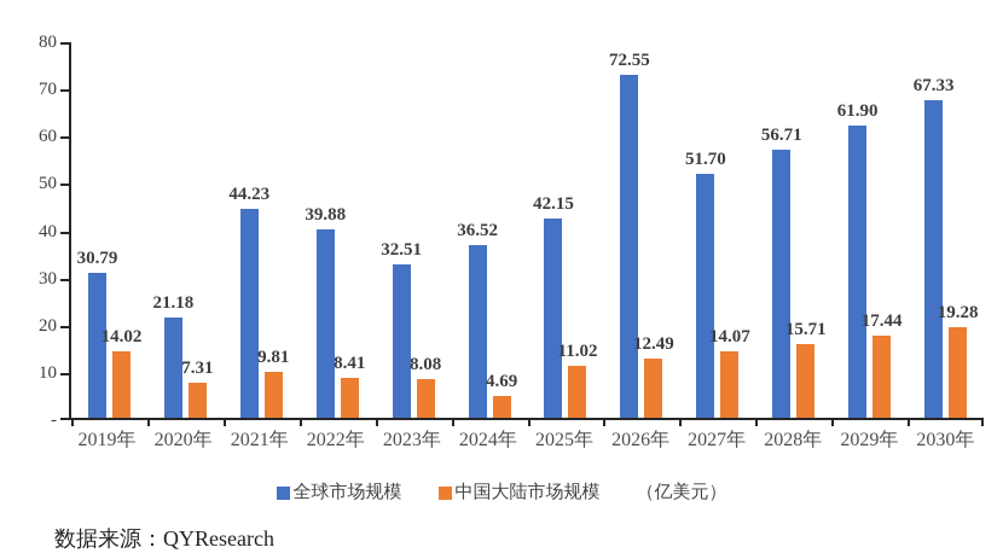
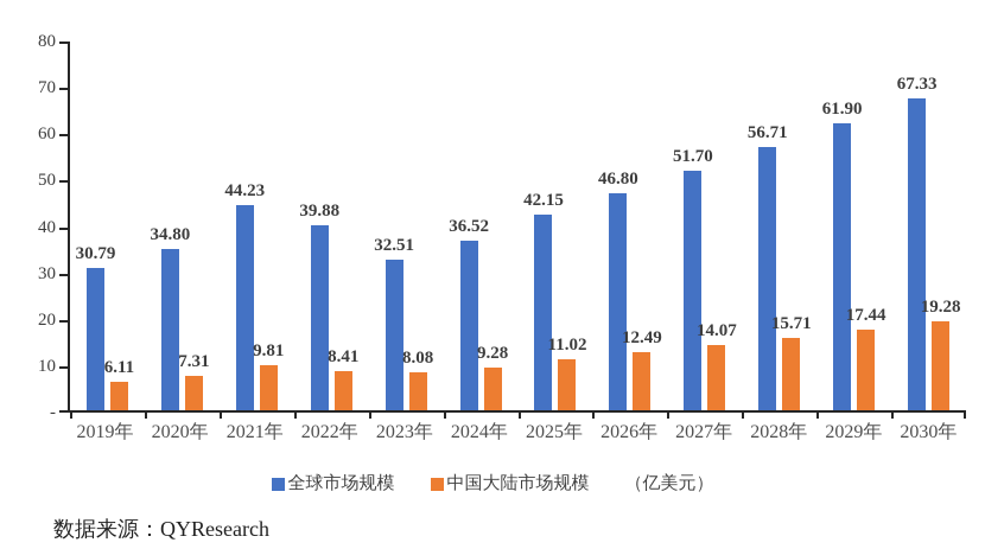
中国大陆市场规模/2019年: 14.02 -> 6.11
全球市场规模/2020年: 21.18 -> 34.80
中国大陆市场规模/2024年: 4.69 -> 9.28
全球市场规模/2026年: 72.55 -> 46.80
